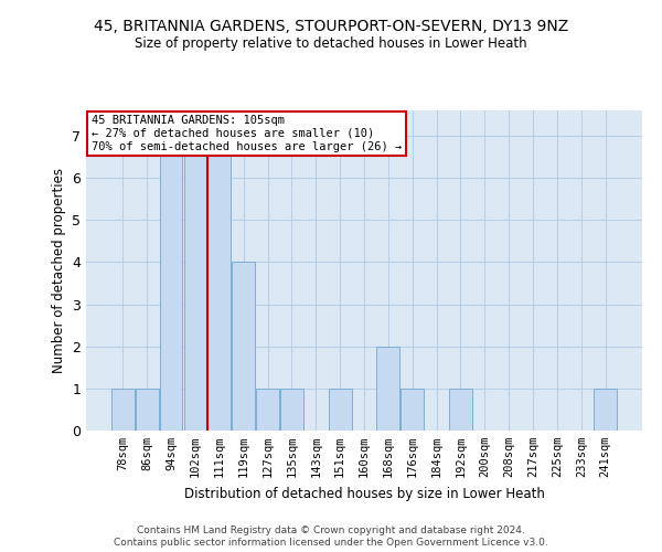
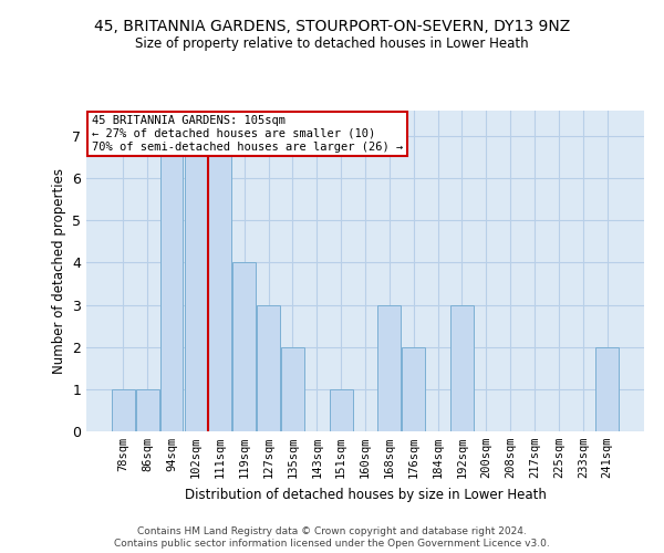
127sqm: 1 -> 3
135sqm: 1 -> 2
168sqm: 2 -> 3
176sqm: 1 -> 2
192sqm: 1 -> 3
241sqm: 1 -> 2
